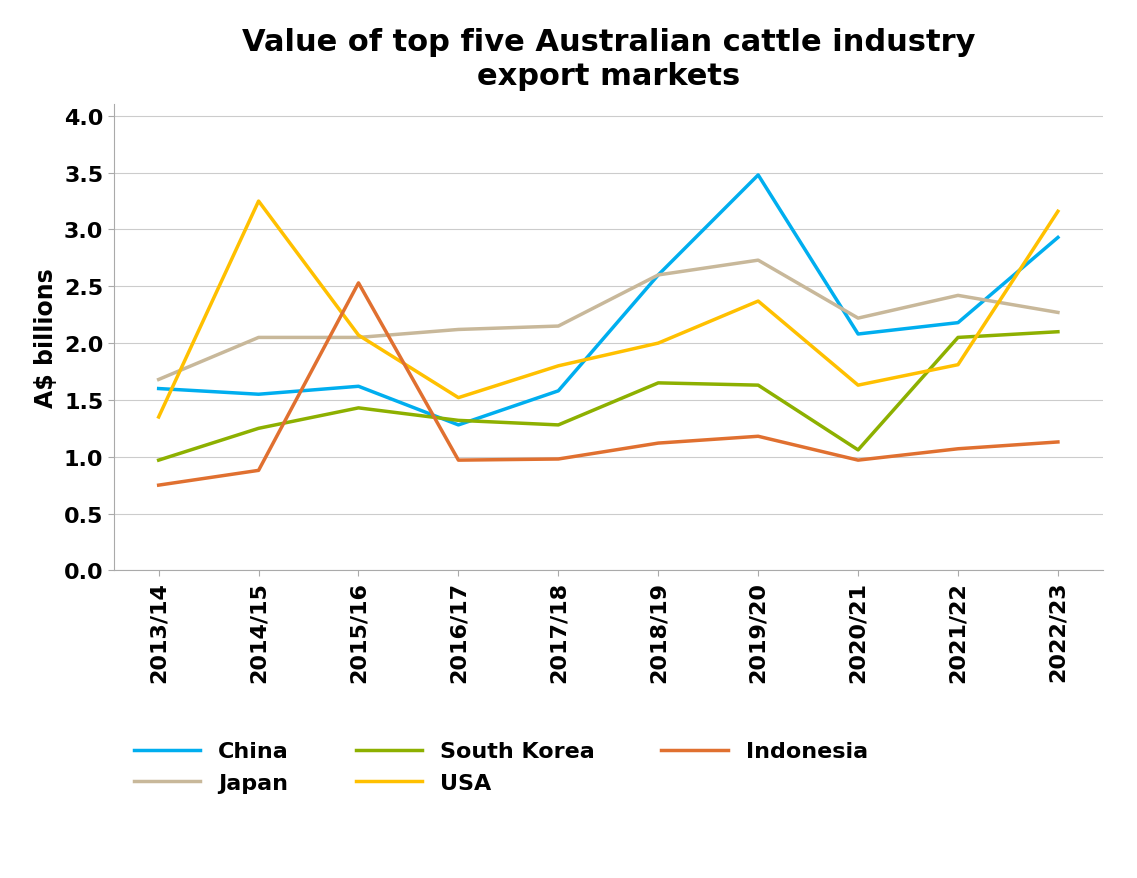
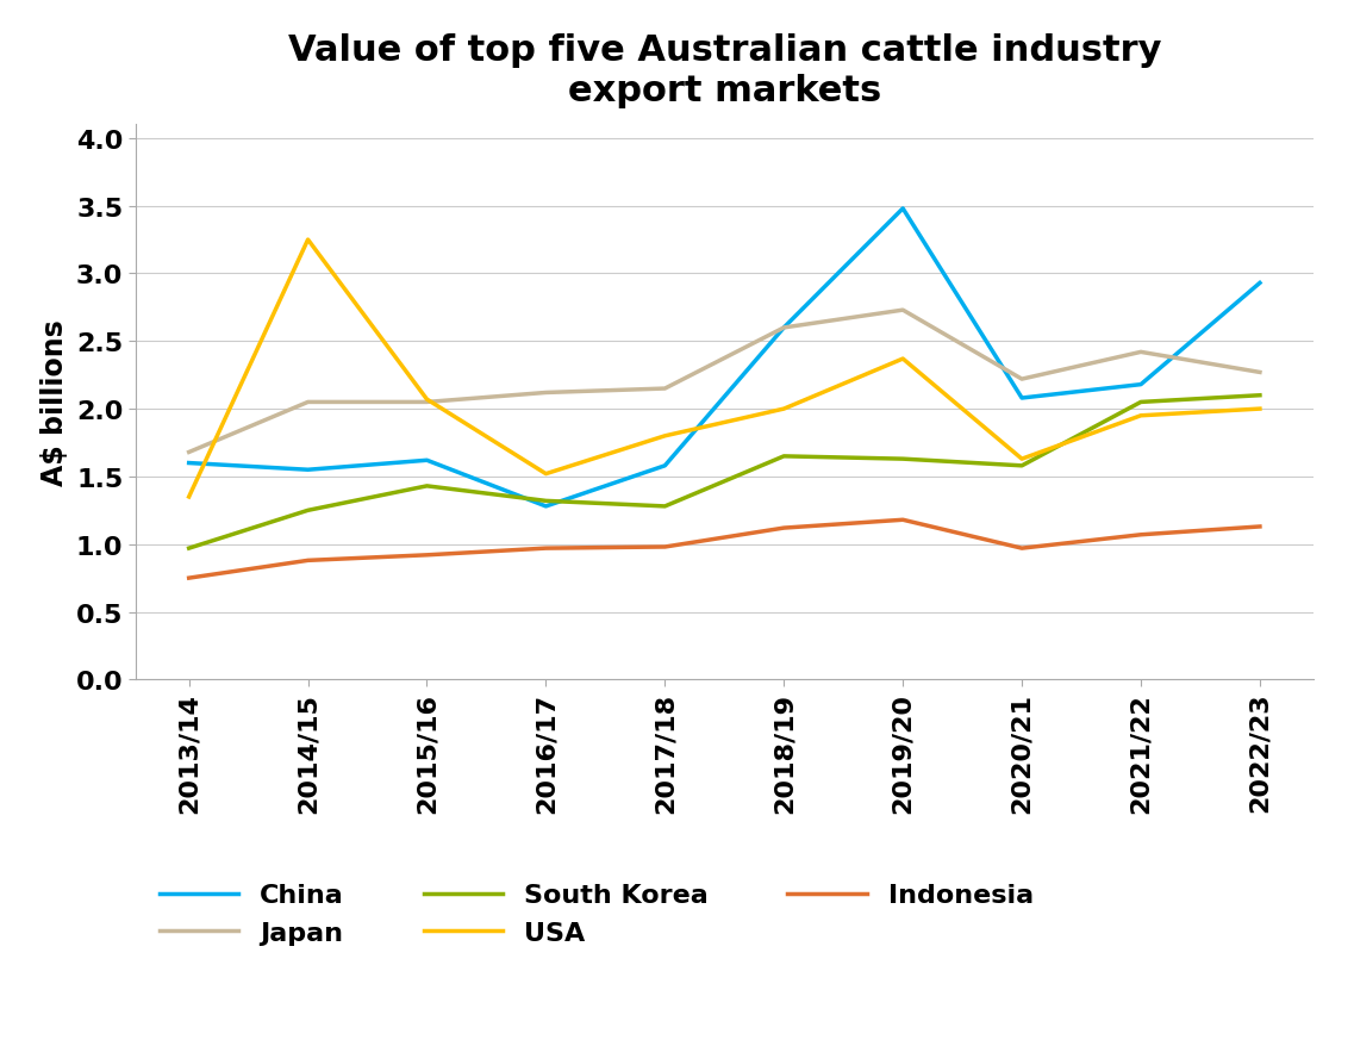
Indonesia/2015/16: 2.53 -> 0.92
South Korea/2020/21: 1.06 -> 1.58
USA/2021/22: 1.81 -> 1.95
USA/2022/23: 3.16 -> 2.00
